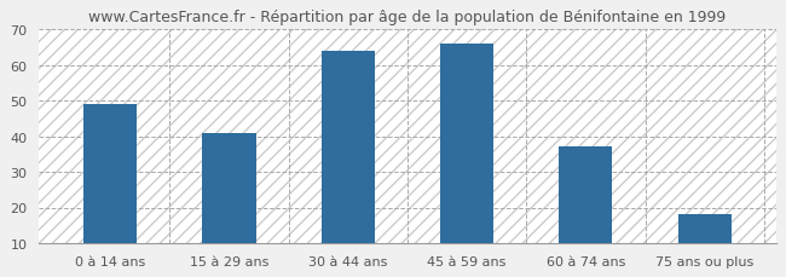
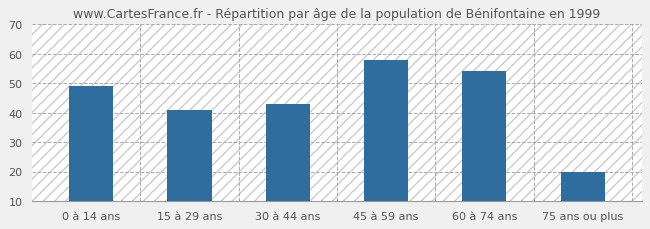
30 à 44 ans: 64 -> 43
45 à 59 ans: 66 -> 58
60 à 74 ans: 37 -> 54
75 ans ou plus: 18 -> 20
